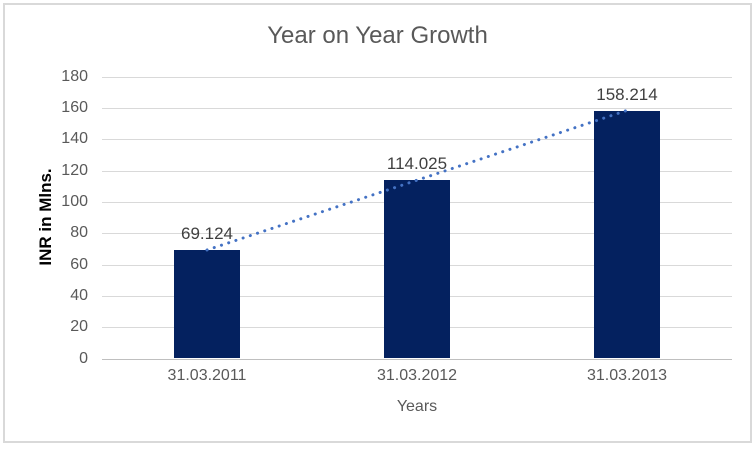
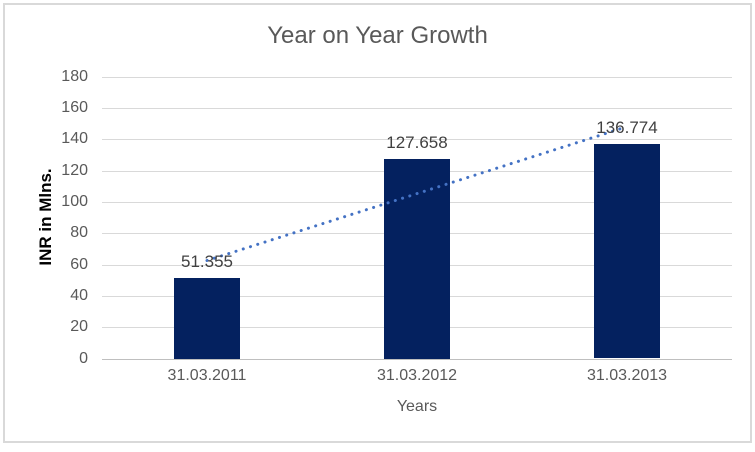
31.03.2011: 69.124 -> 51.355
31.03.2012: 114.025 -> 127.658
31.03.2013: 158.214 -> 136.774
